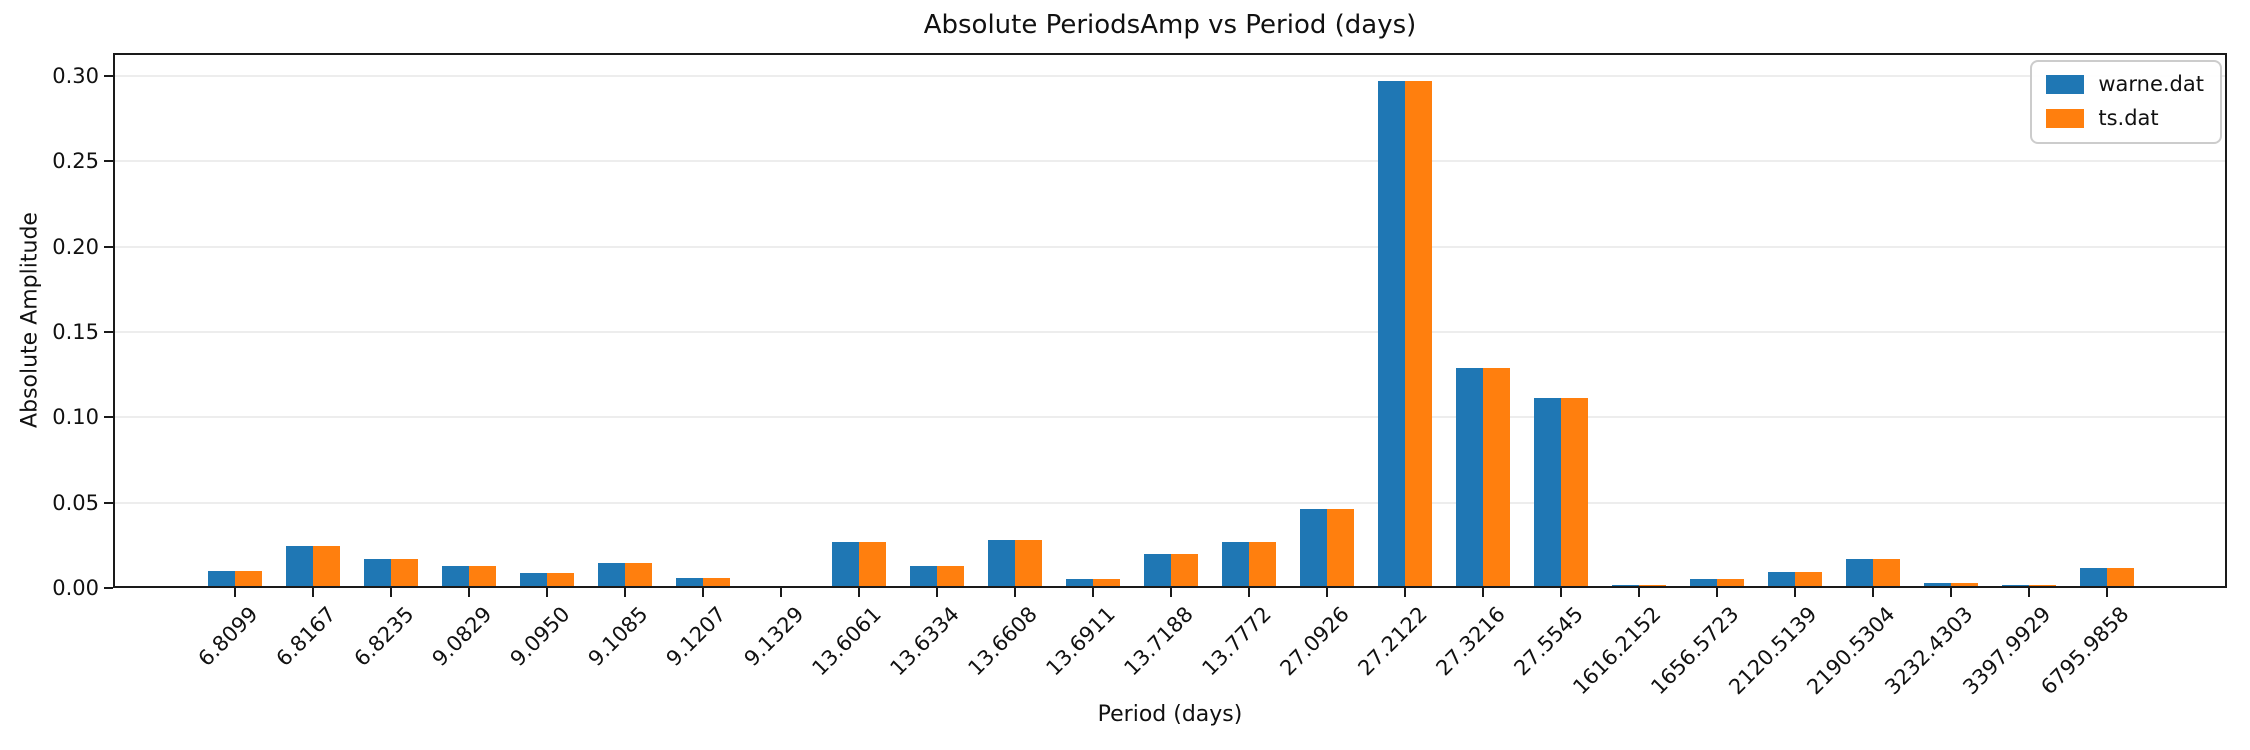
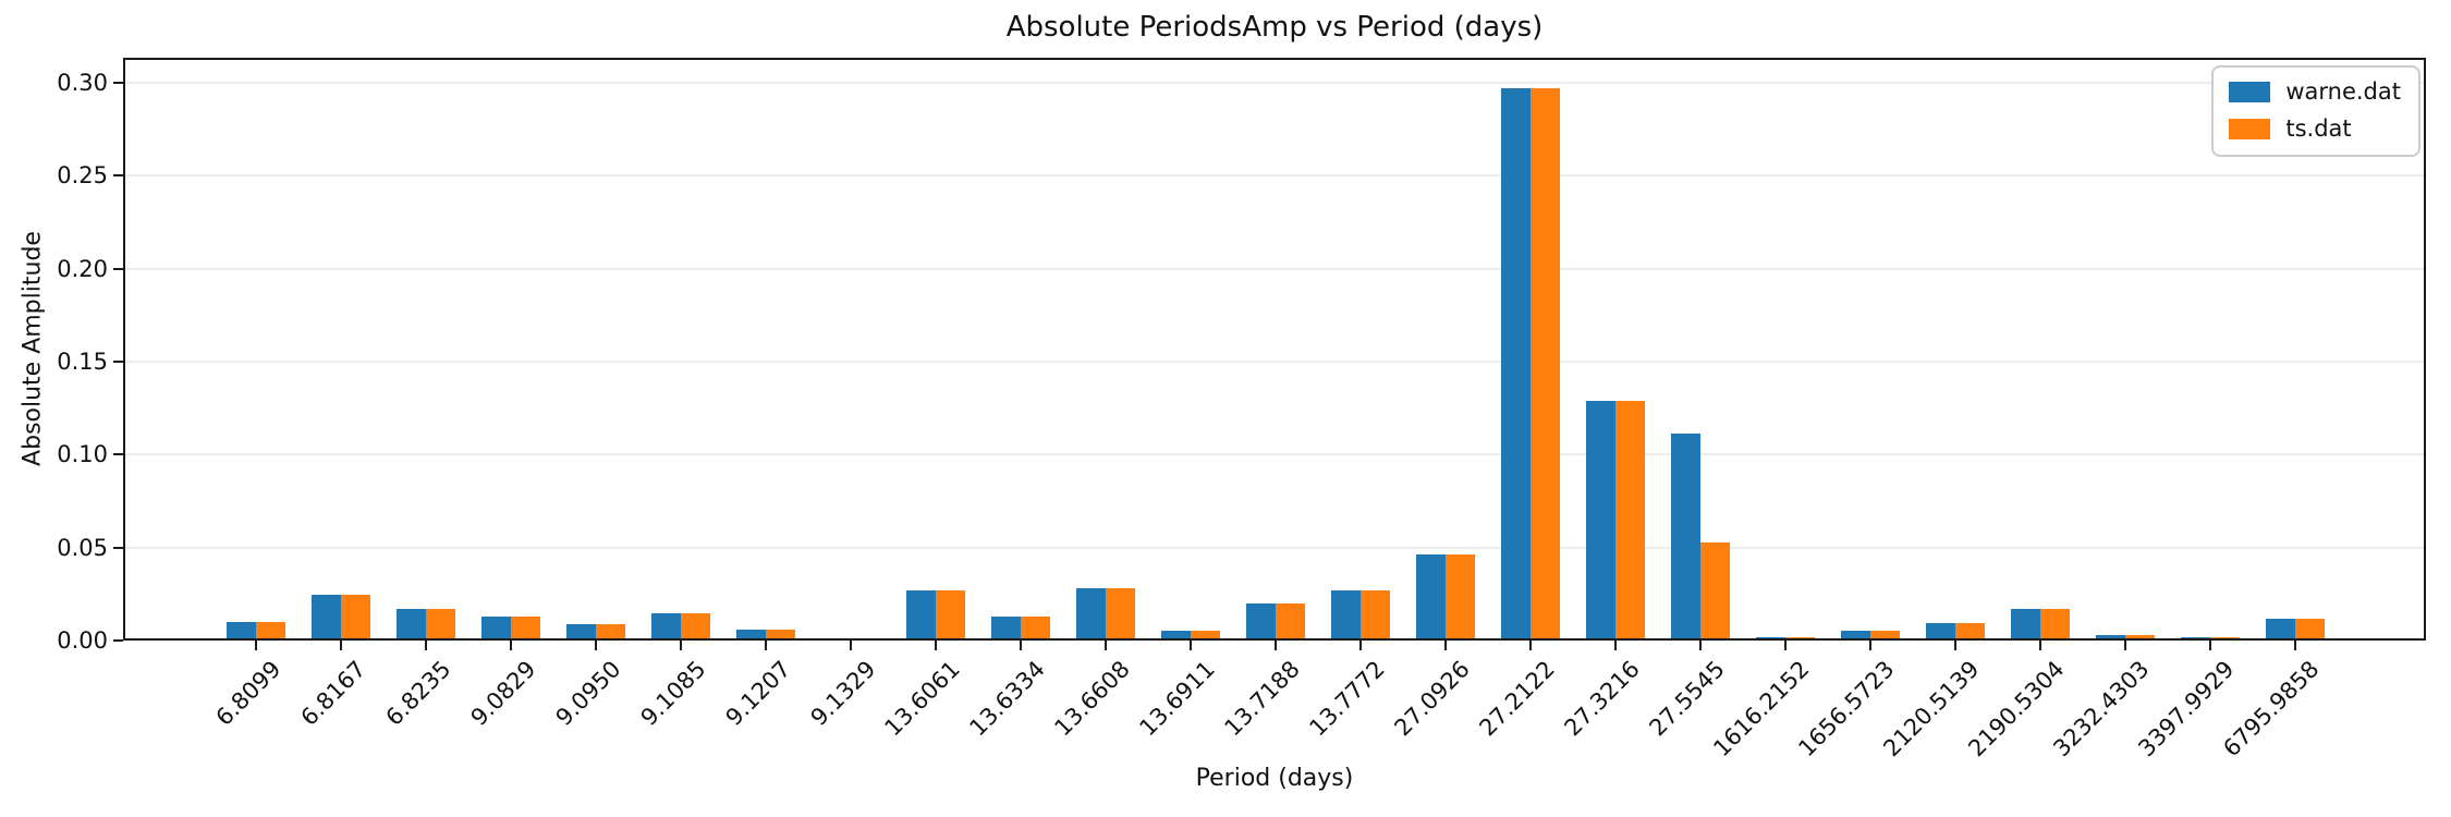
ts.dat/27.5545: 0.111 -> 0.053
